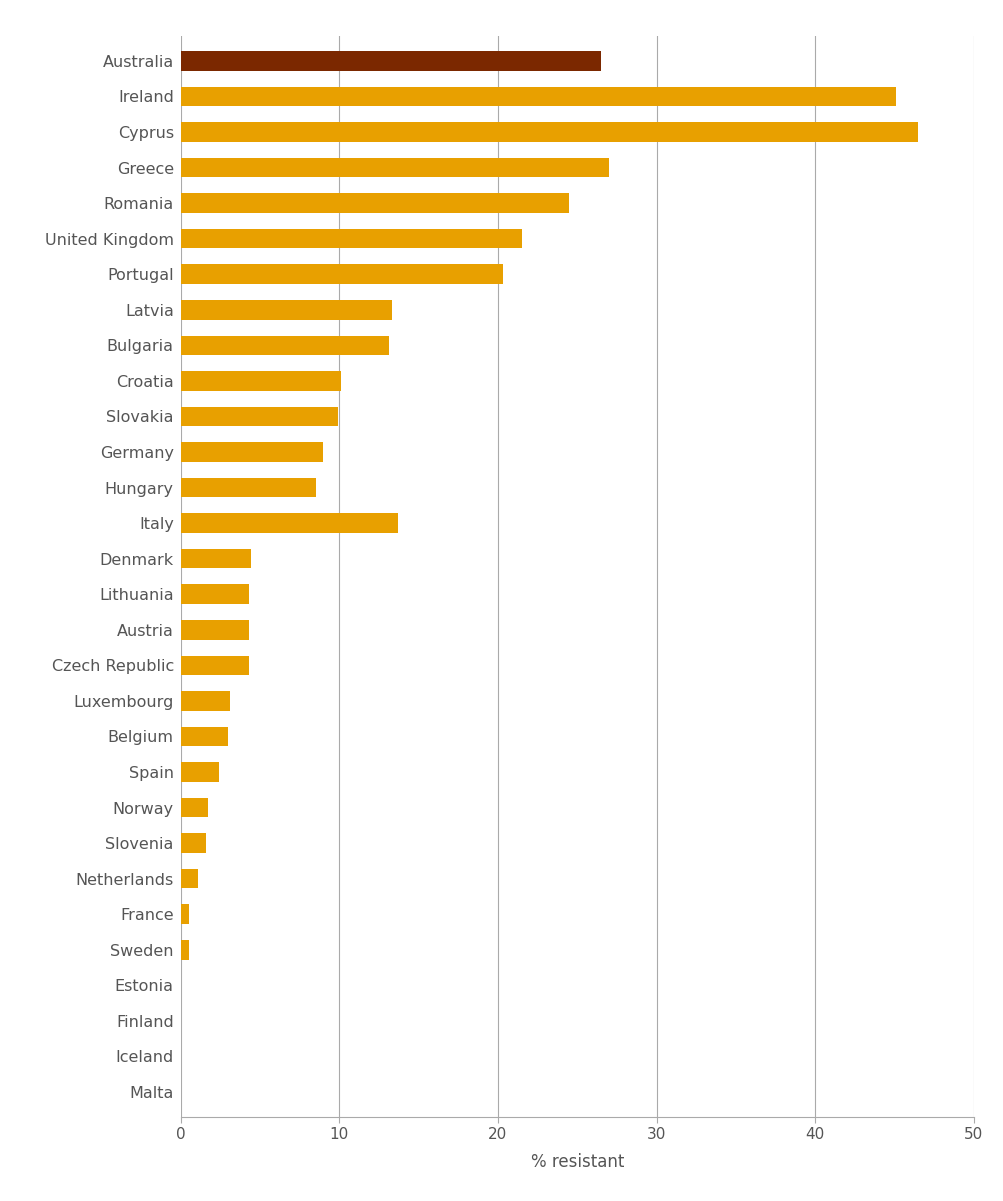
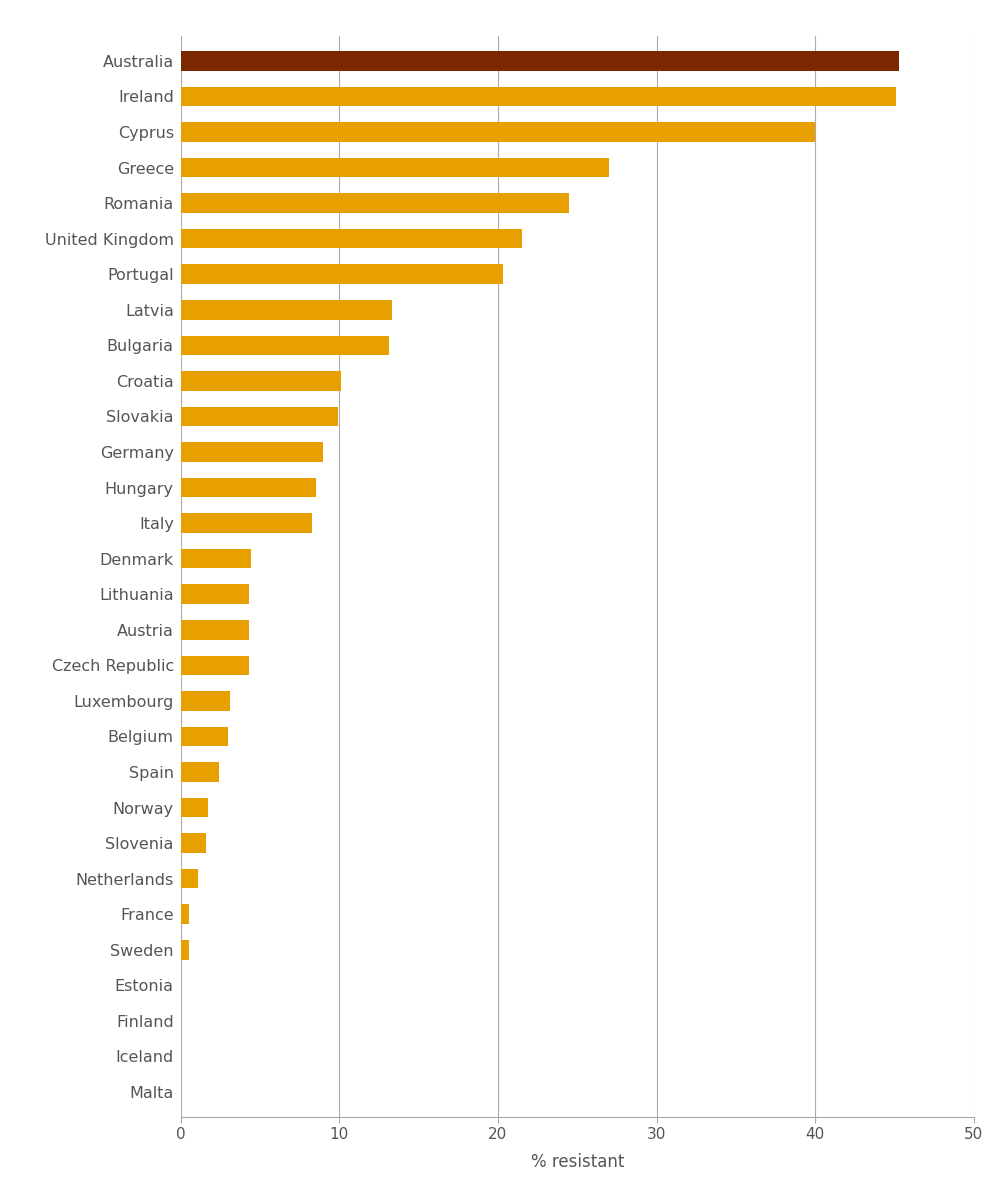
Australia: 26.5 -> 45.3
Cyprus: 46.5 -> 40.0
Italy: 13.7 -> 8.3
